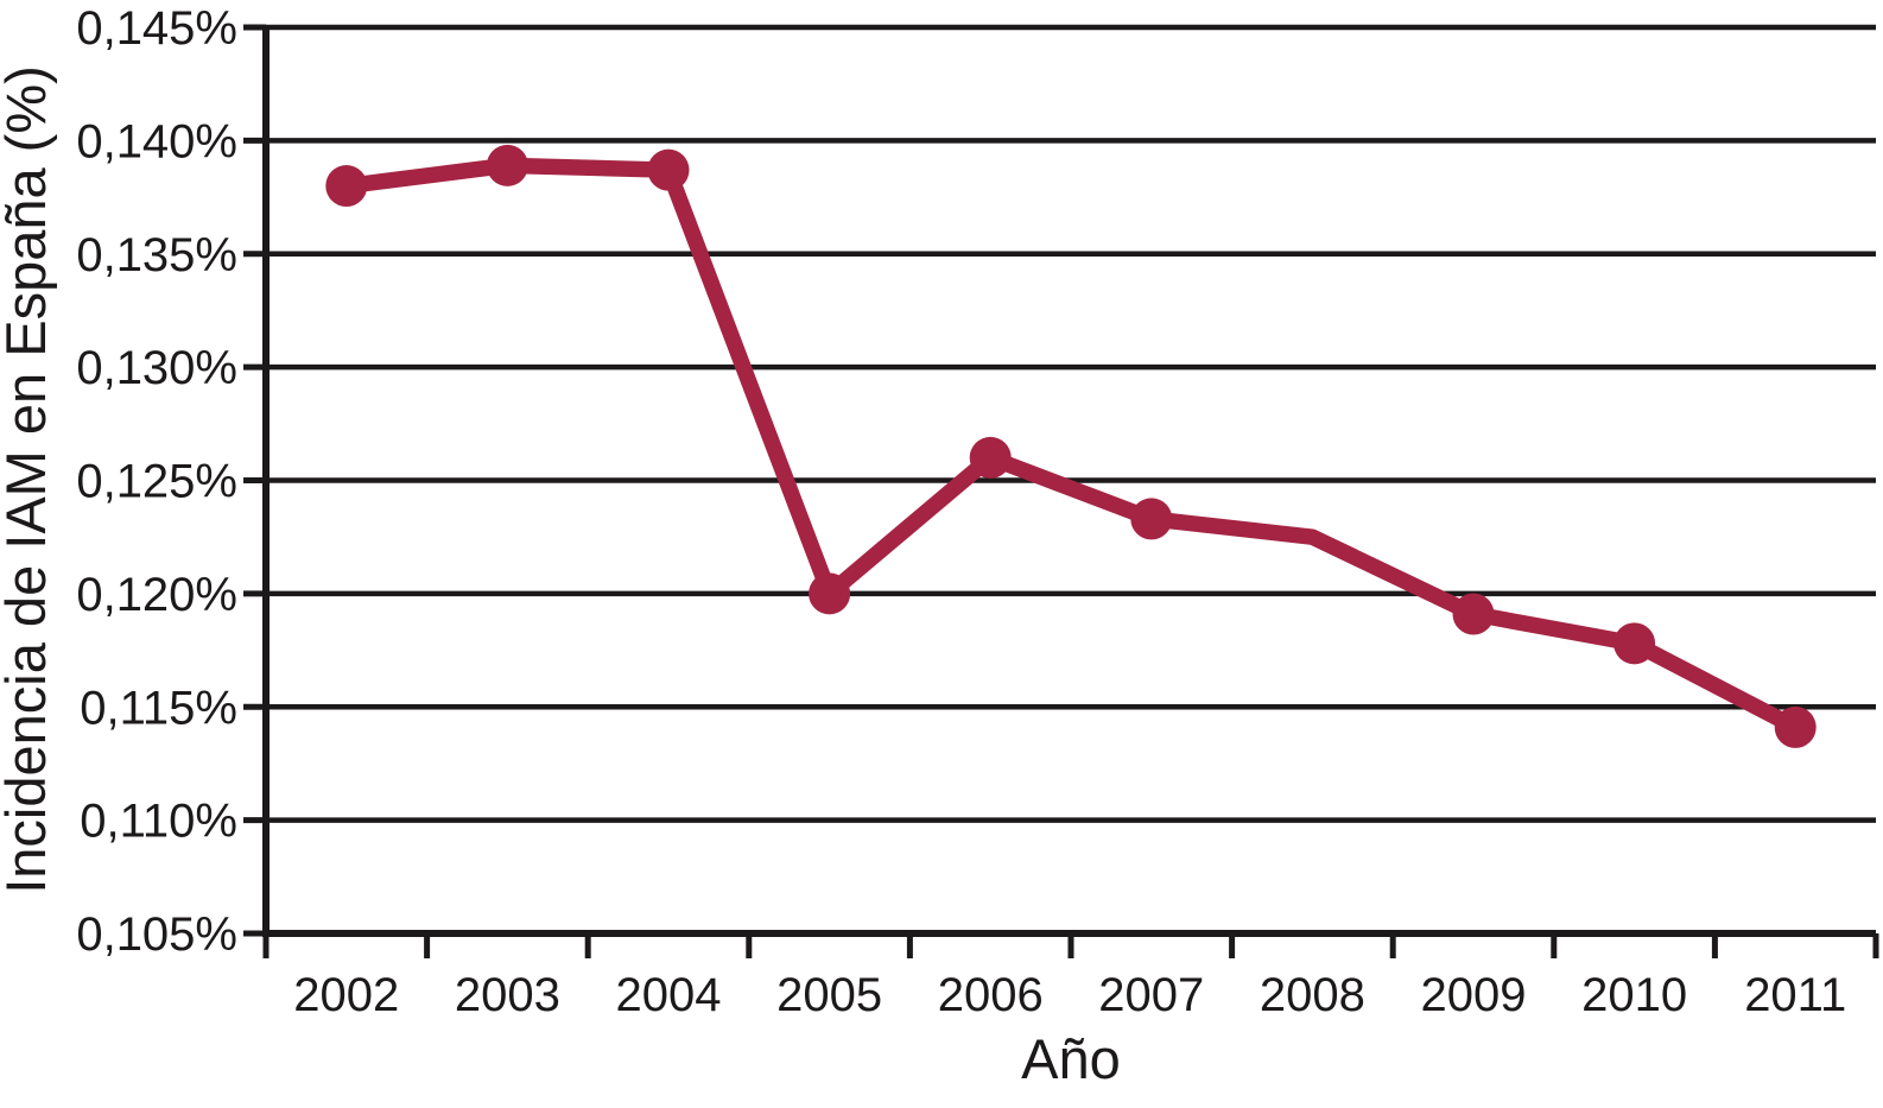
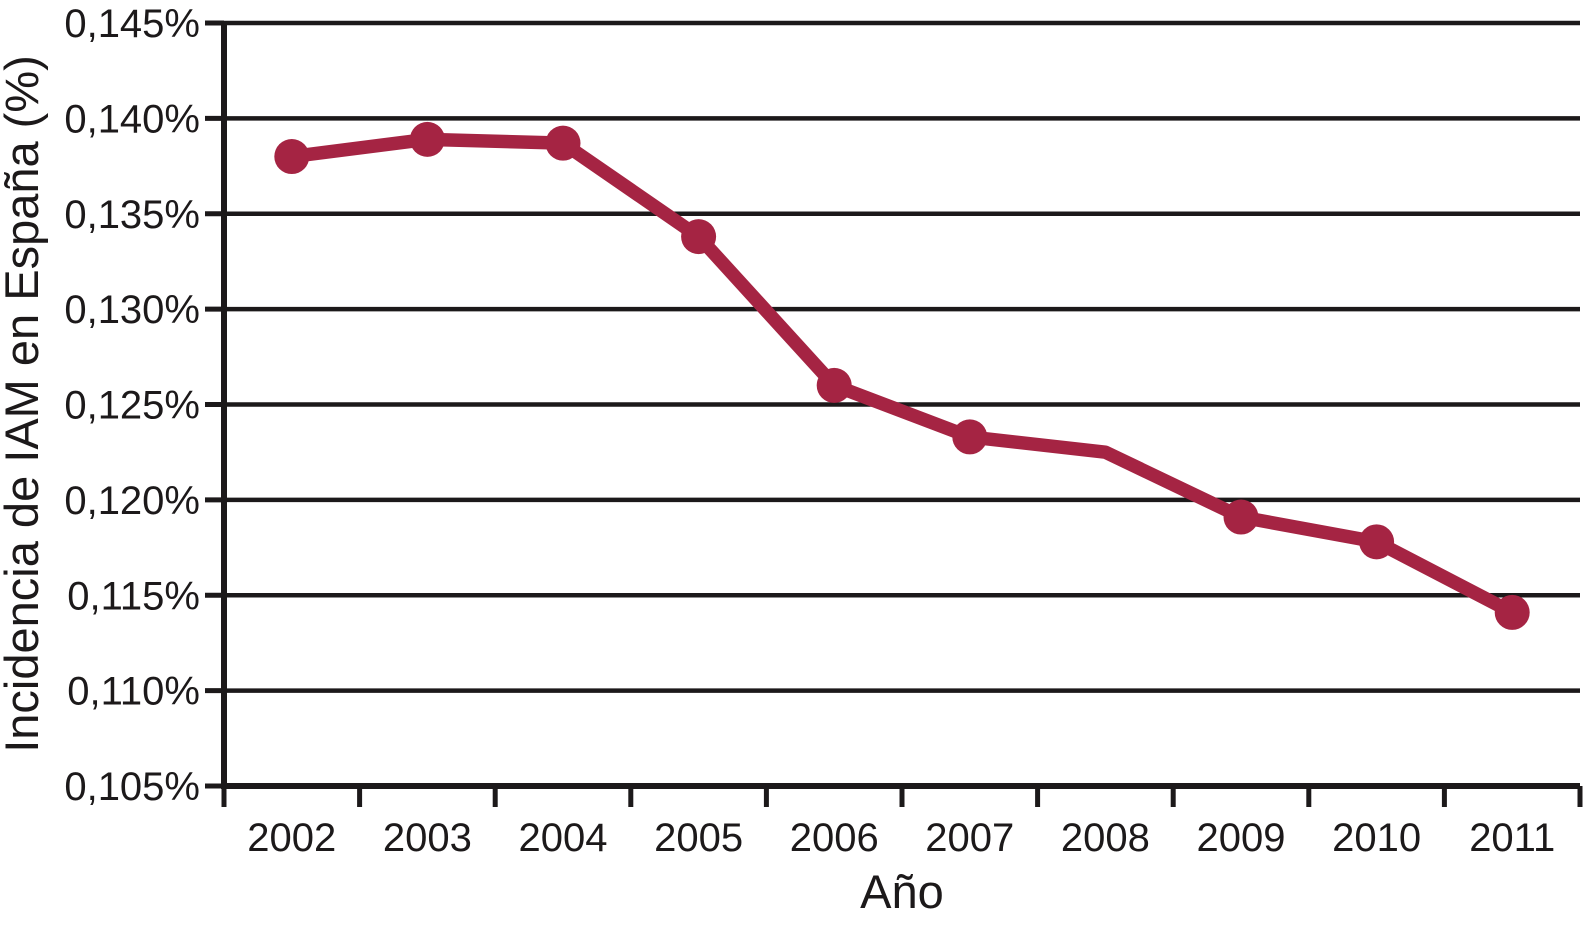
2005: 0,12% -> 0,13%
